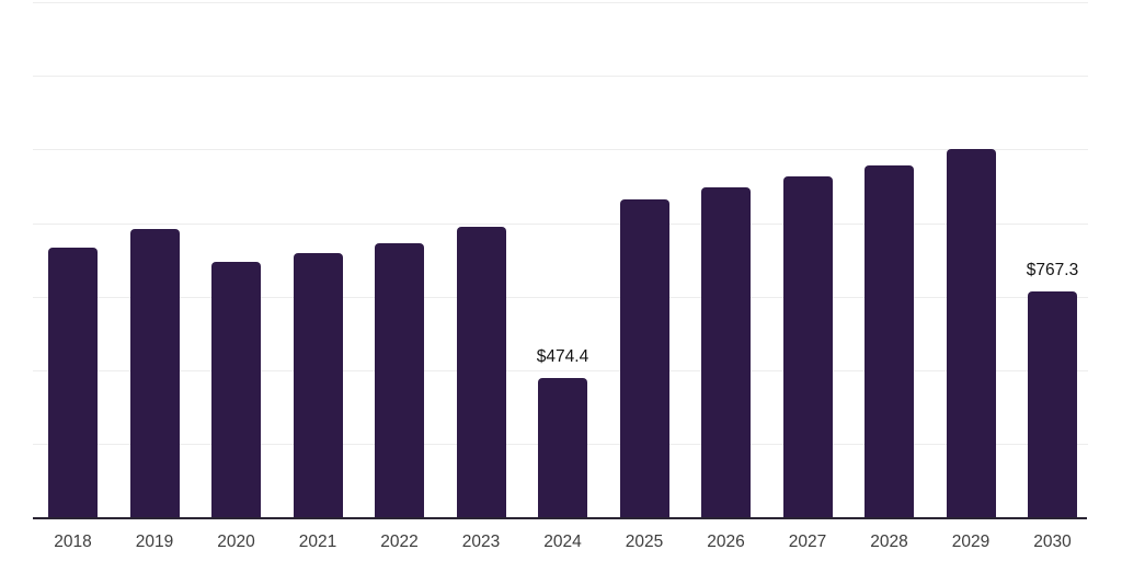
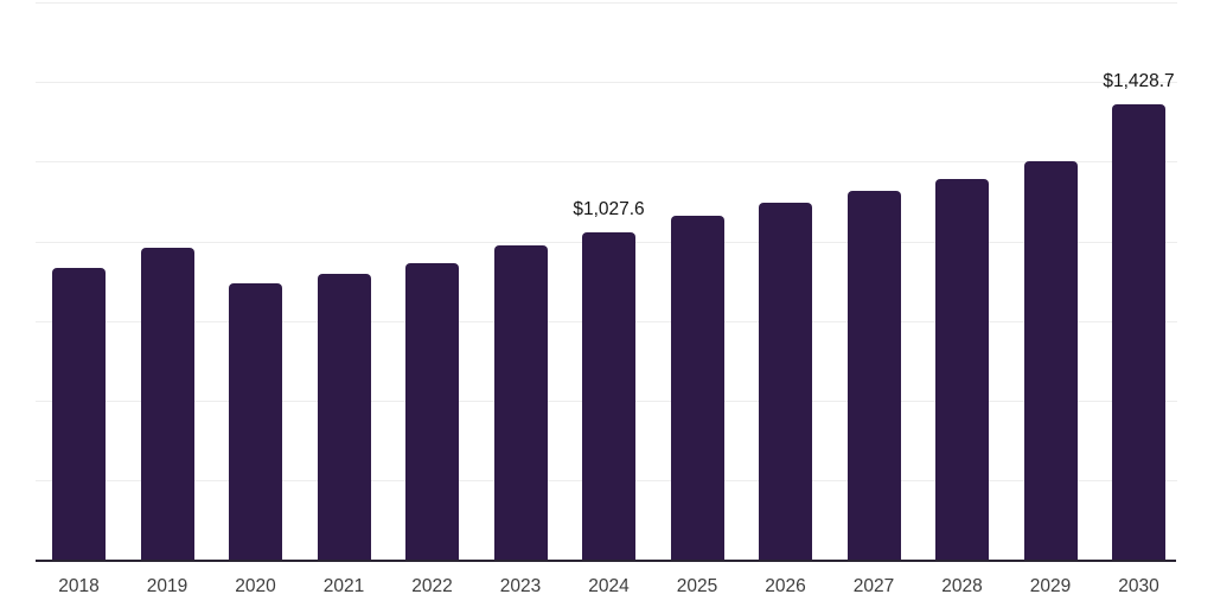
2024: $474.4 -> $1,027.6
2030: $767.3 -> $1,428.7
